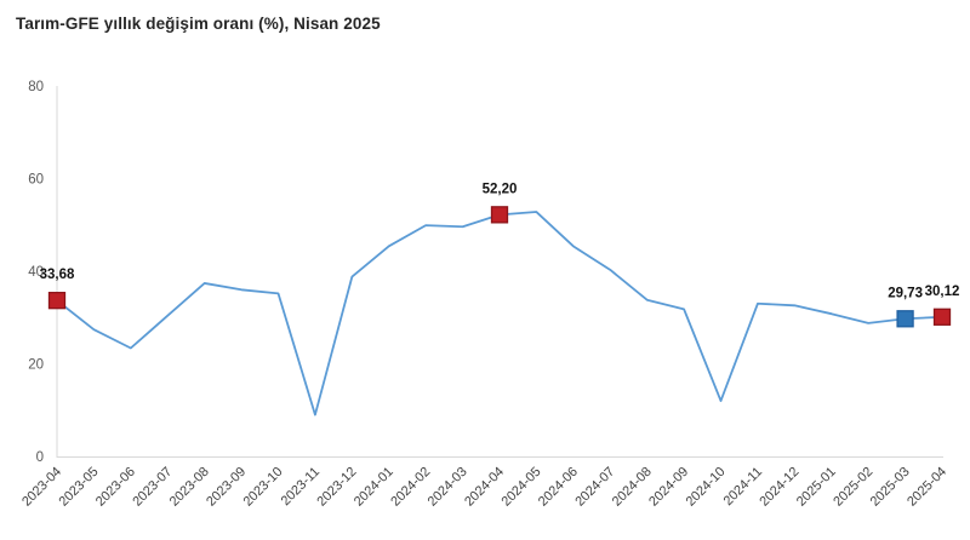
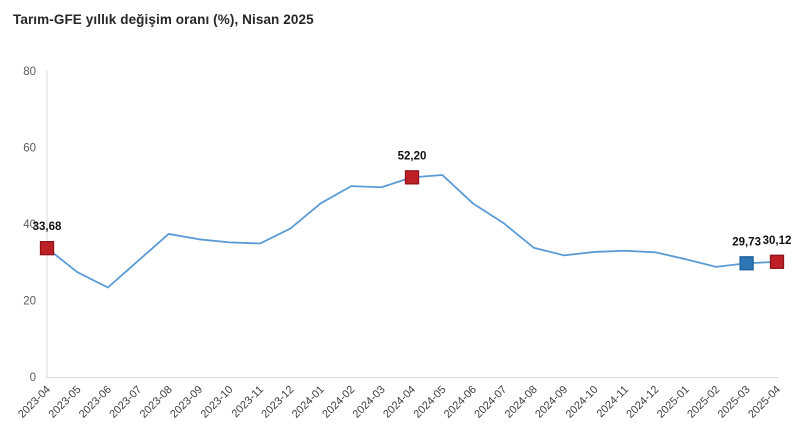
2023-11: 9 -> 35
2024-10: 12 -> 33
